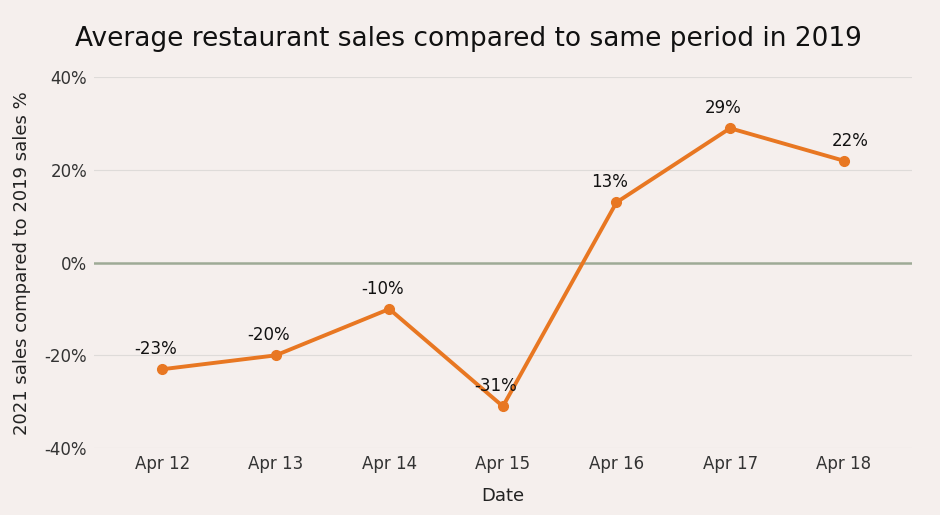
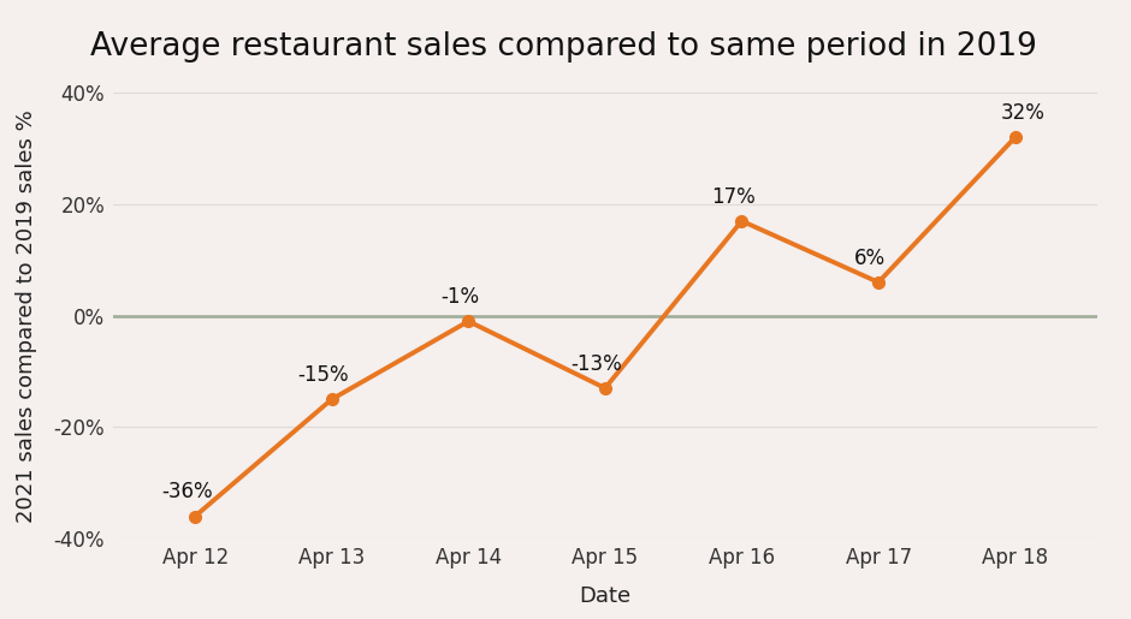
Apr 12: -23% -> -36%
Apr 13: -20% -> -15%
Apr 14: -10% -> -1%
Apr 15: -31% -> -13%
Apr 16: 13% -> 17%
Apr 17: 29% -> 6%
Apr 18: 22% -> 32%
